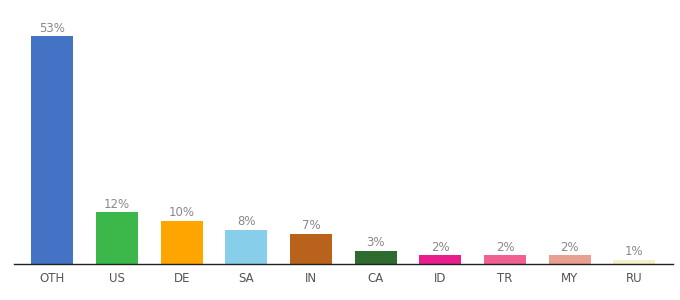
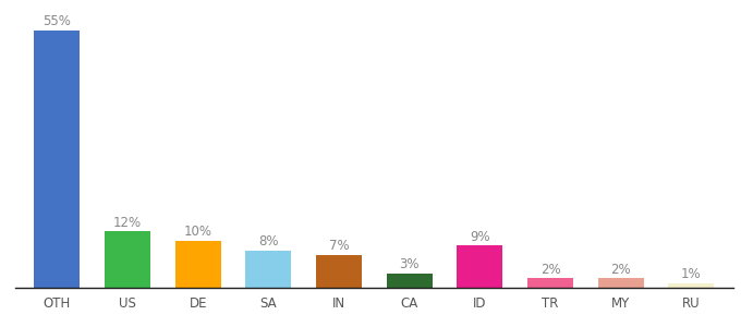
OTH: 53% -> 55%
ID: 2% -> 9%
